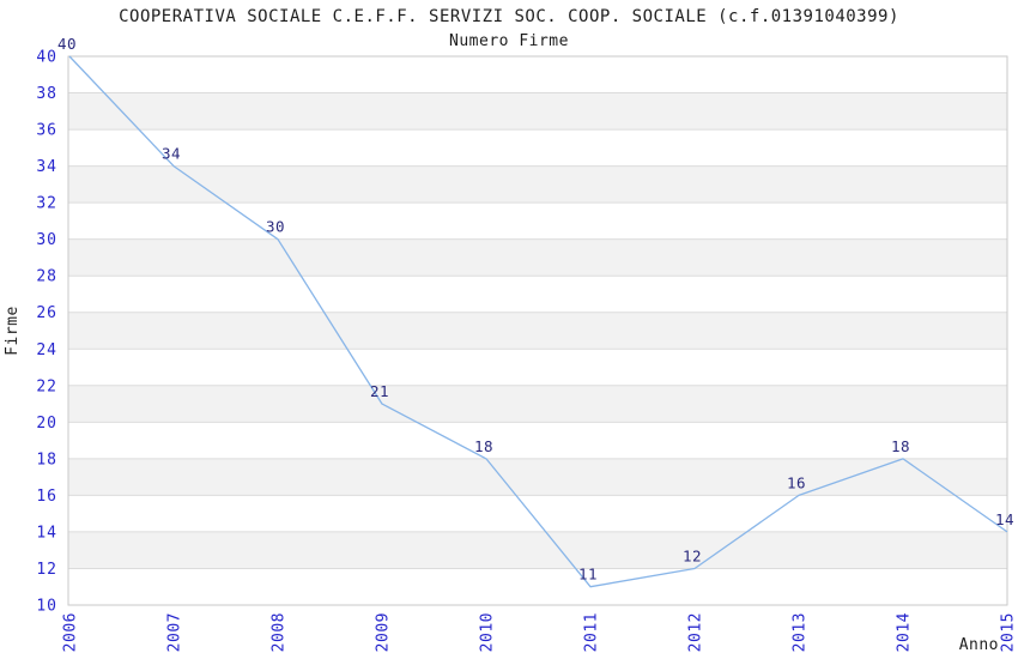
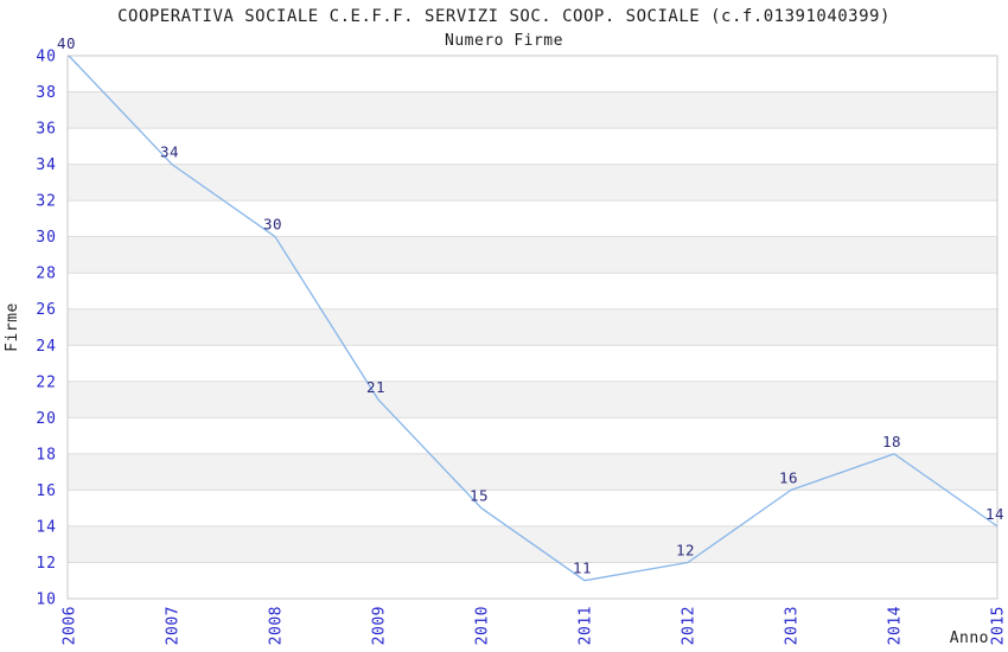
2010: 18 -> 15
